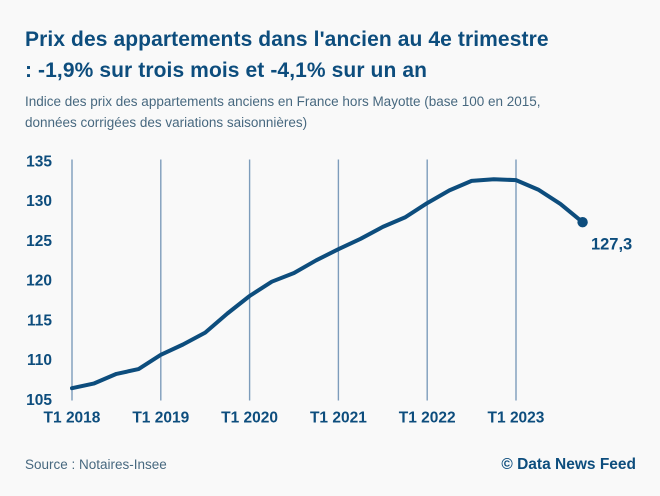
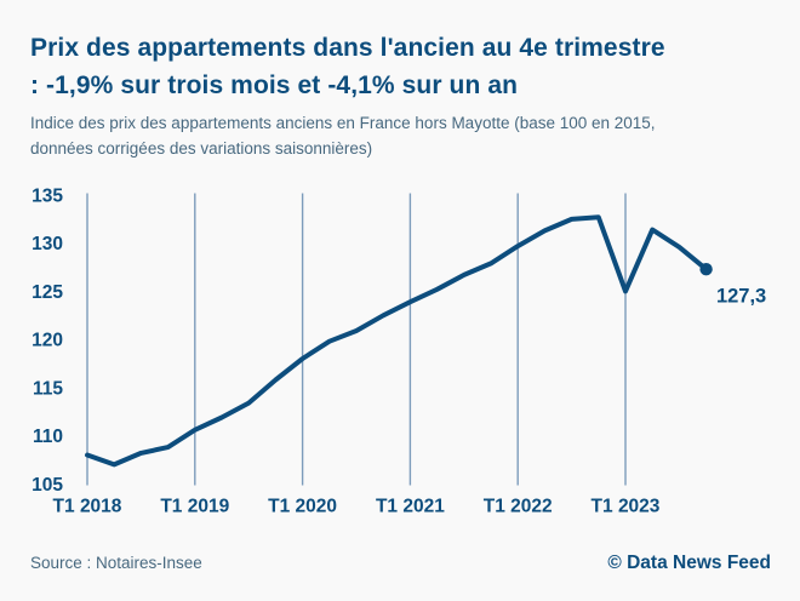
T1 2018: 106 -> 108
T1 2023: 133 -> 125
